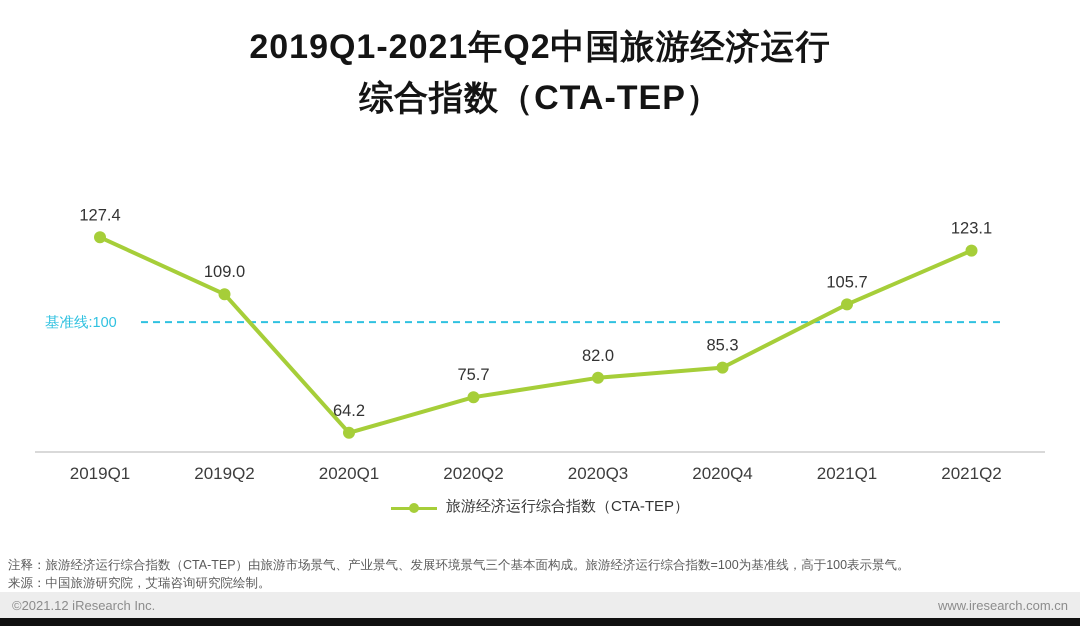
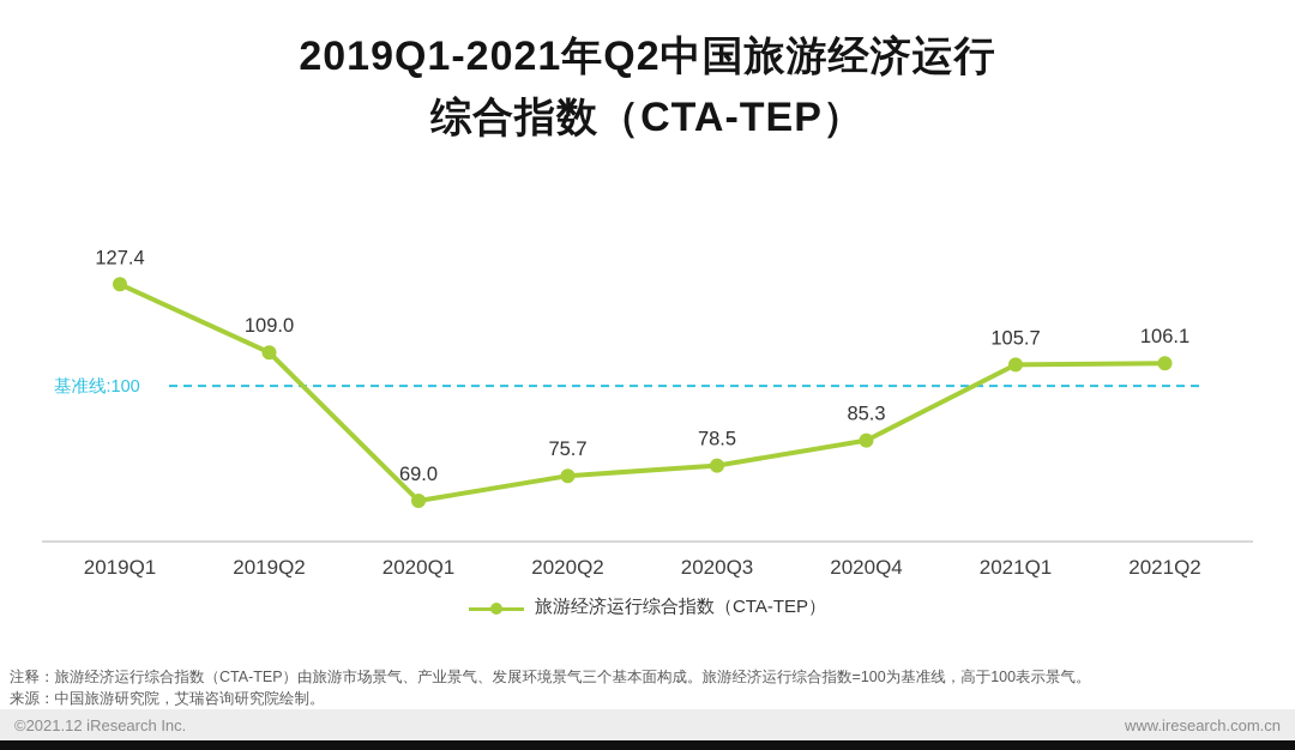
2020Q1: 64.2 -> 69.0
2020Q3: 82.0 -> 78.5
2021Q2: 123.1 -> 106.1
